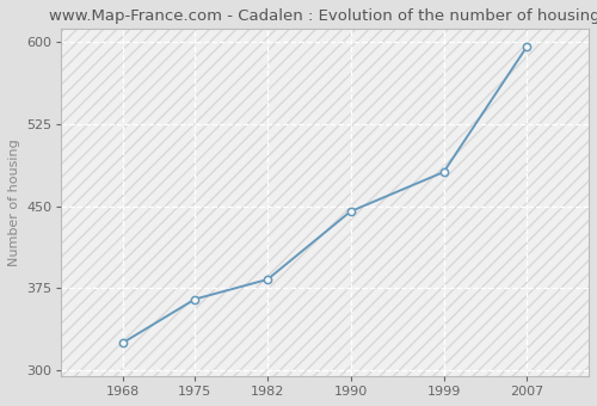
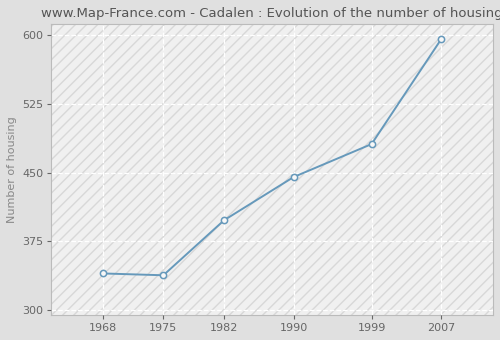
1968: 325 -> 340
1975: 365 -> 338
1982: 383 -> 398
